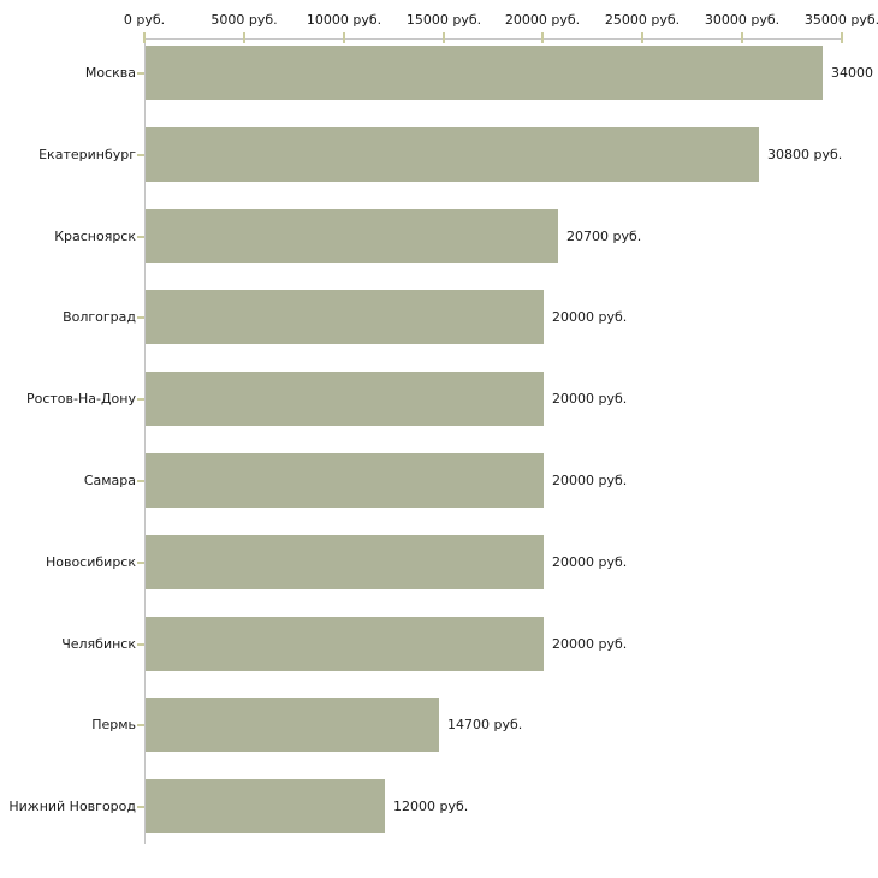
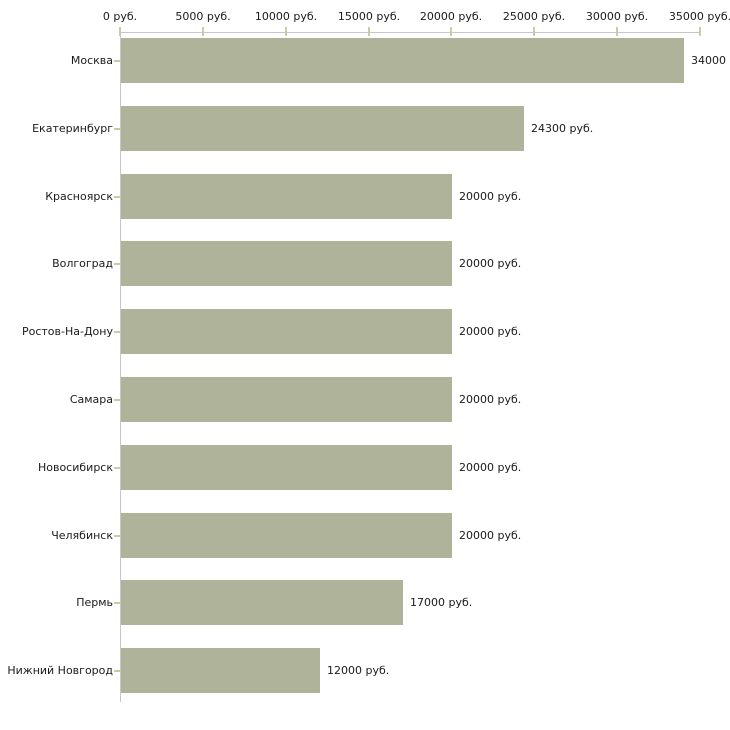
Екатеринбург: 30800 -> 24300
Красноярск: 20700 -> 20000
Пермь: 14700 -> 17000
